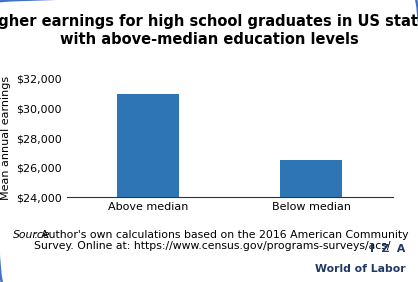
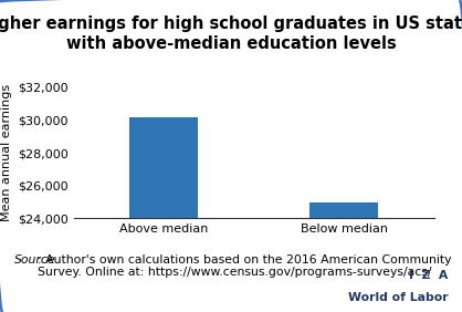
Above median: $31,000 -> $30,200
Below median: $26,500 -> $25,000
